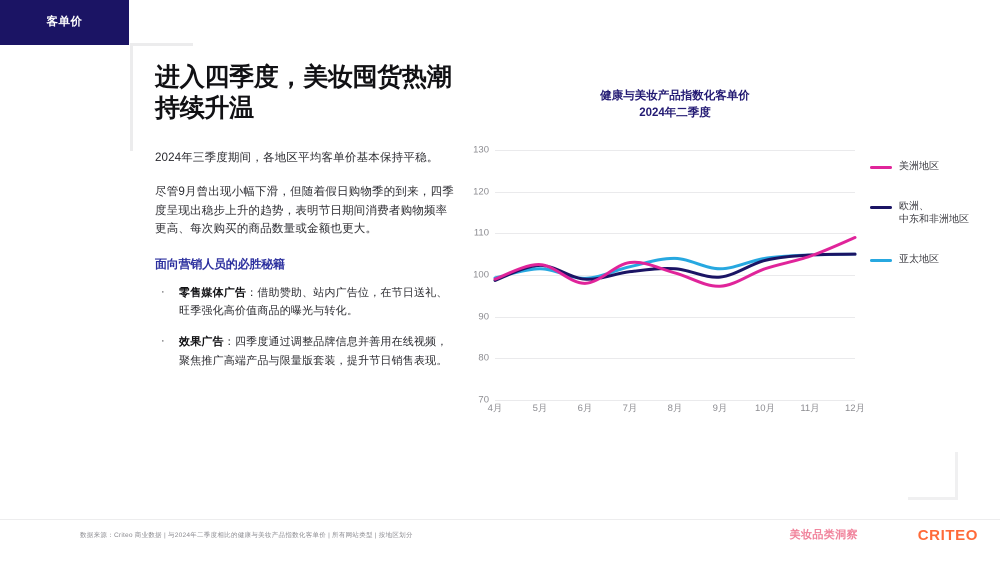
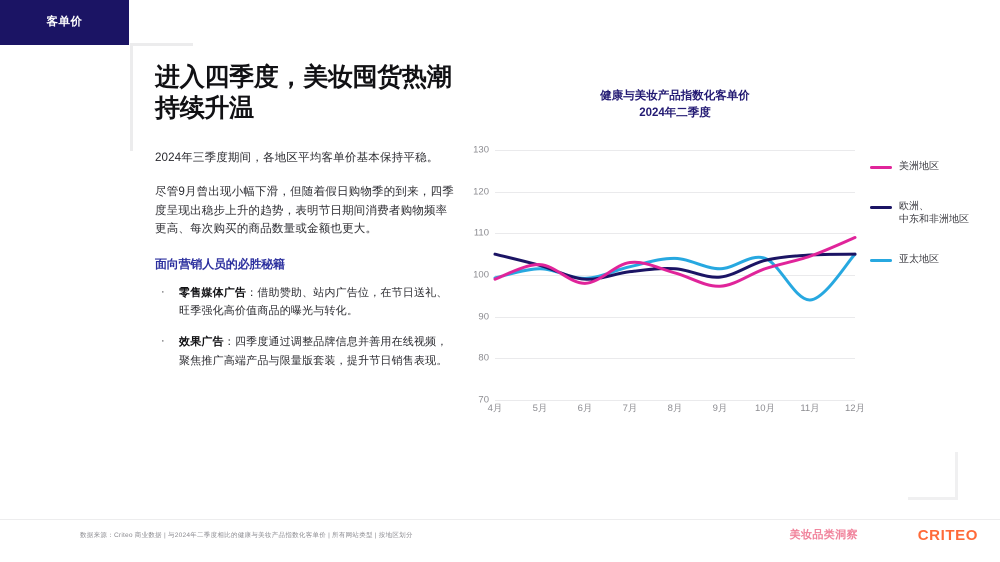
欧洲、 中东和非洲地区/4月: 99 -> 105
亚太地区/11月: 105 -> 94
